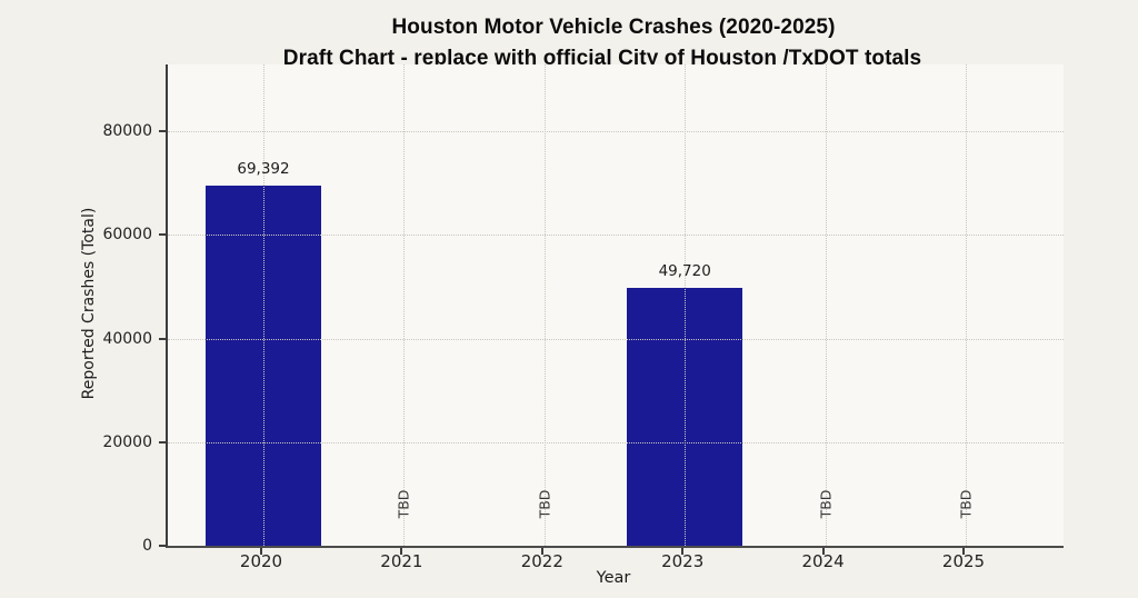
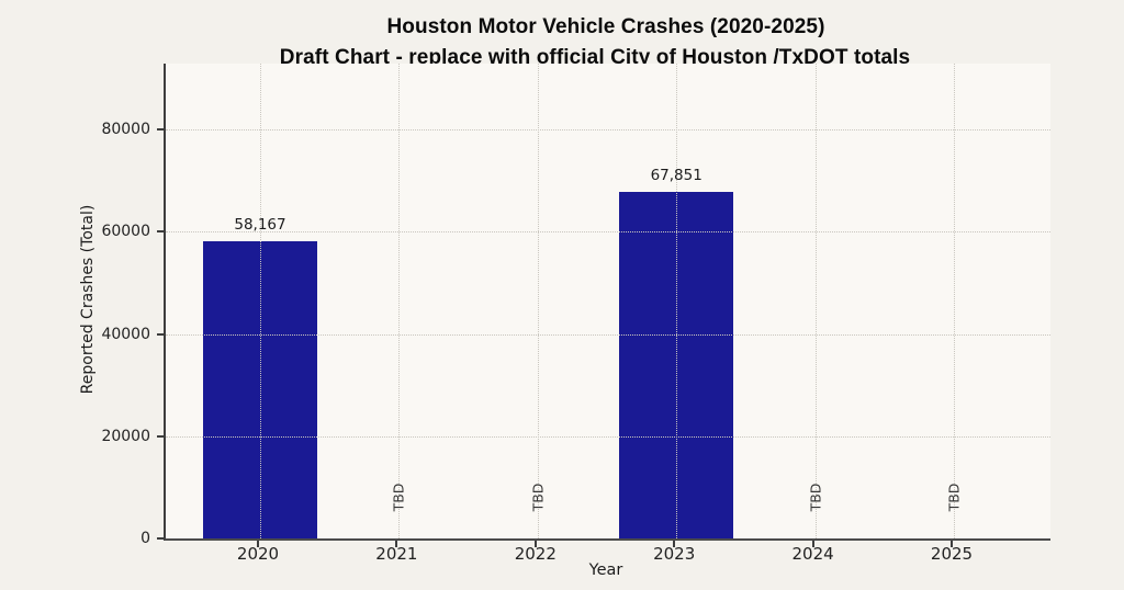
2020: 69,392 -> 58,167
2023: 49,720 -> 67,851
